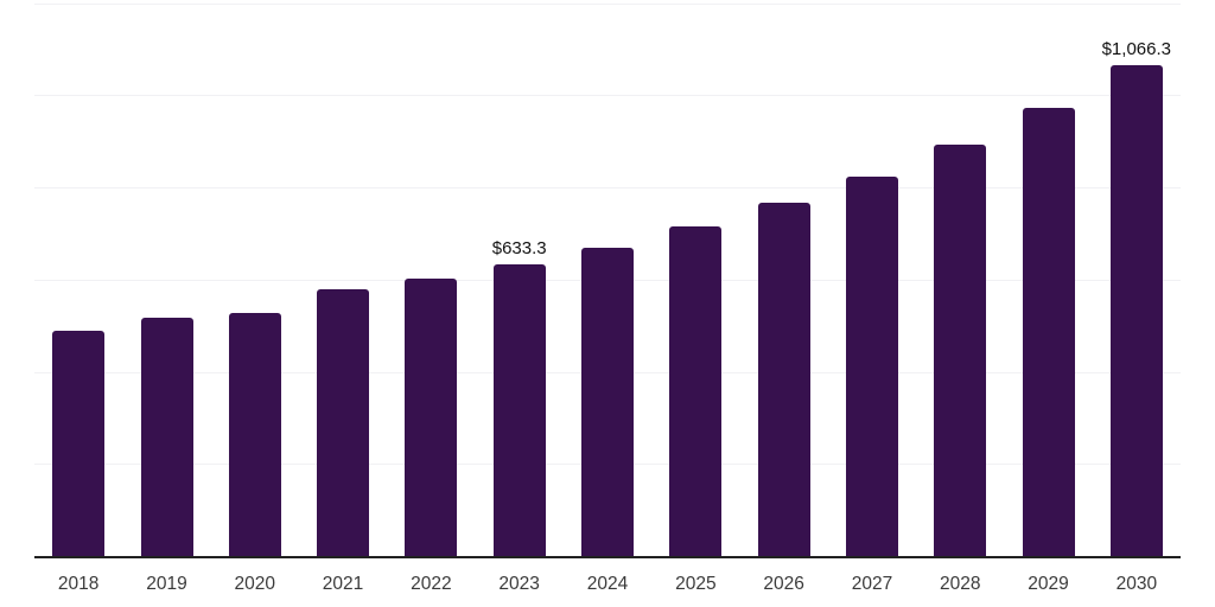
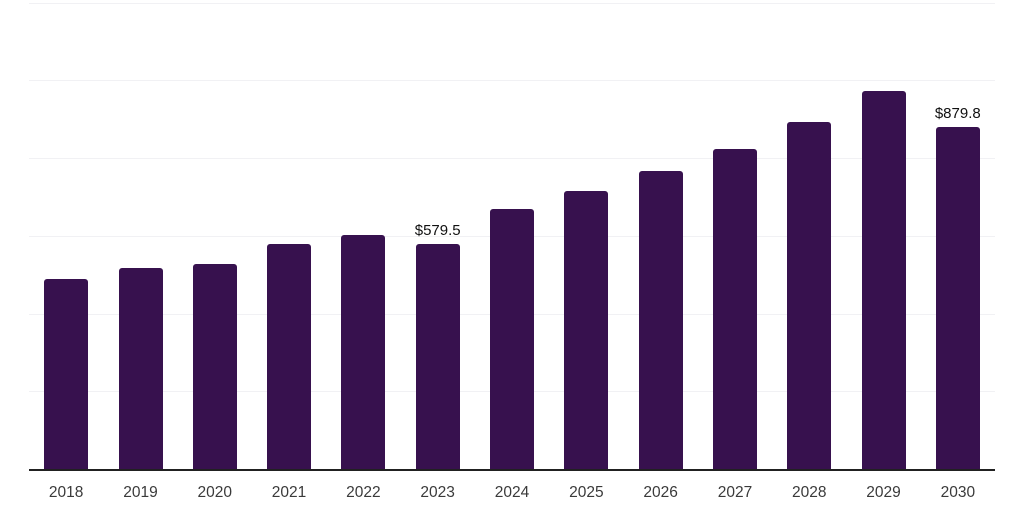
2023: $633.3 -> $579.5
2030: $1,066.3 -> $879.8
